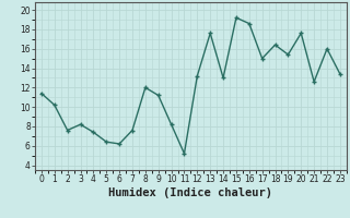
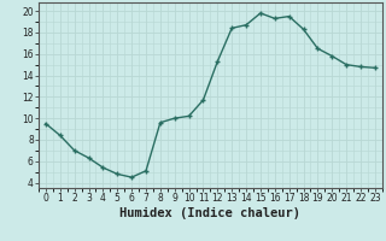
0: 11.4 -> 9.5
1: 10.2 -> 8.4
2: 7.6 -> 7.0
3: 8.2 -> 6.3
4: 7.4 -> 5.4
5: 6.4 -> 4.8
6: 6.2 -> 4.5
7: 7.6 -> 5.1
8: 12.0 -> 9.6
9: 11.2 -> 10.0
10: 8.2 -> 10.2
11: 5.2 -> 11.7
12: 13.2 -> 15.3
13: 17.6 -> 18.4
14: 13.0 -> 18.7
15: 19.2 -> 19.8
16: 18.6 -> 19.3
17: 15.0 -> 19.5
18: 16.4 -> 18.3
19: 15.4 -> 16.5
20: 17.6 -> 15.8
21: 12.6 -> 15.0
22: 16.0 -> 14.8
23: 13.4 -> 14.7
